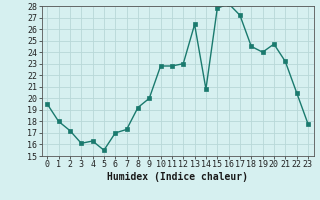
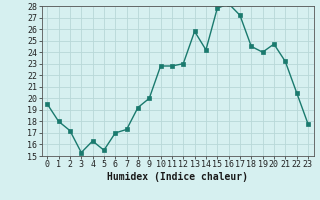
3: 16.1 -> 15.3
13: 26.4 -> 25.8
14: 20.8 -> 24.2
